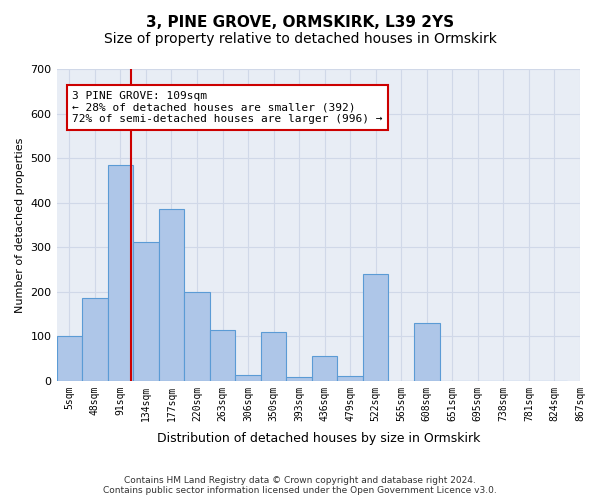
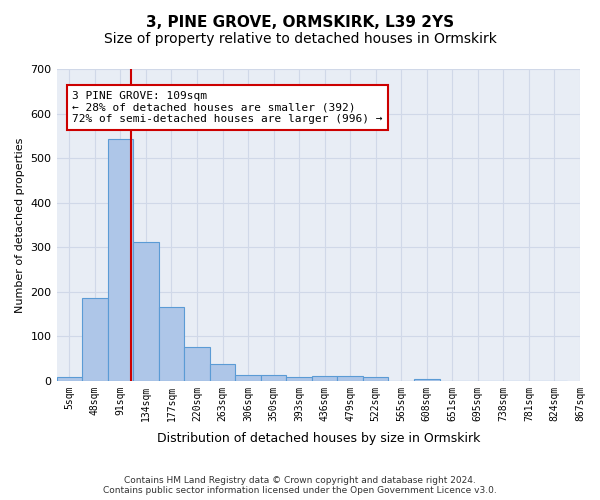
5sqm: 100 -> 8
91sqm: 485 -> 543
177sqm: 385 -> 165
220sqm: 200 -> 75
263sqm: 115 -> 37
350sqm: 110 -> 14
436sqm: 55 -> 10
522sqm: 240 -> 8
608sqm: 130 -> 5
